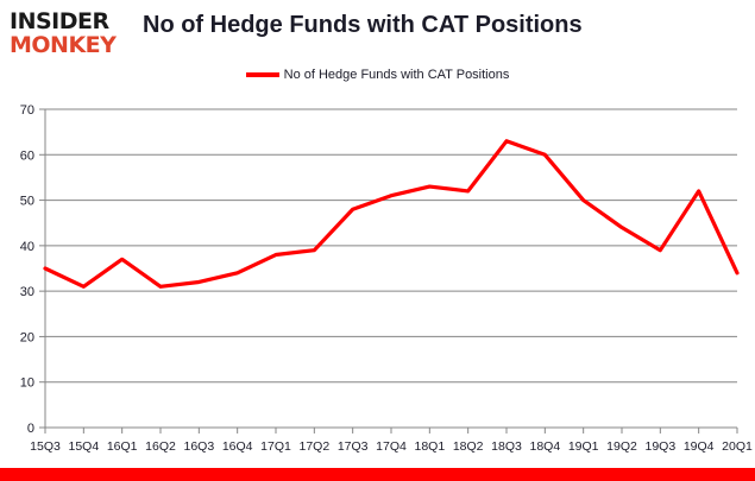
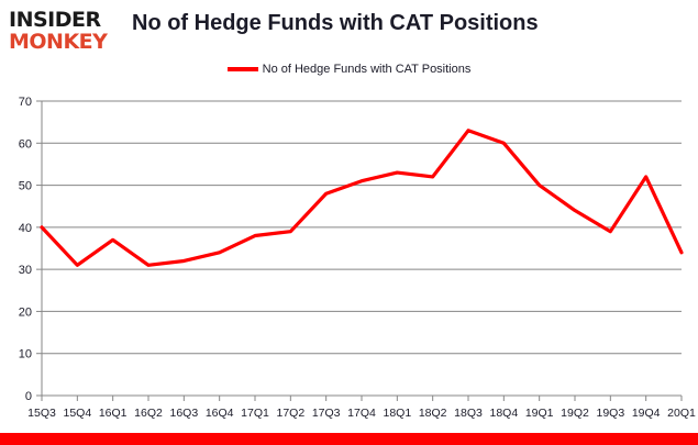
15Q3: 35 -> 40
